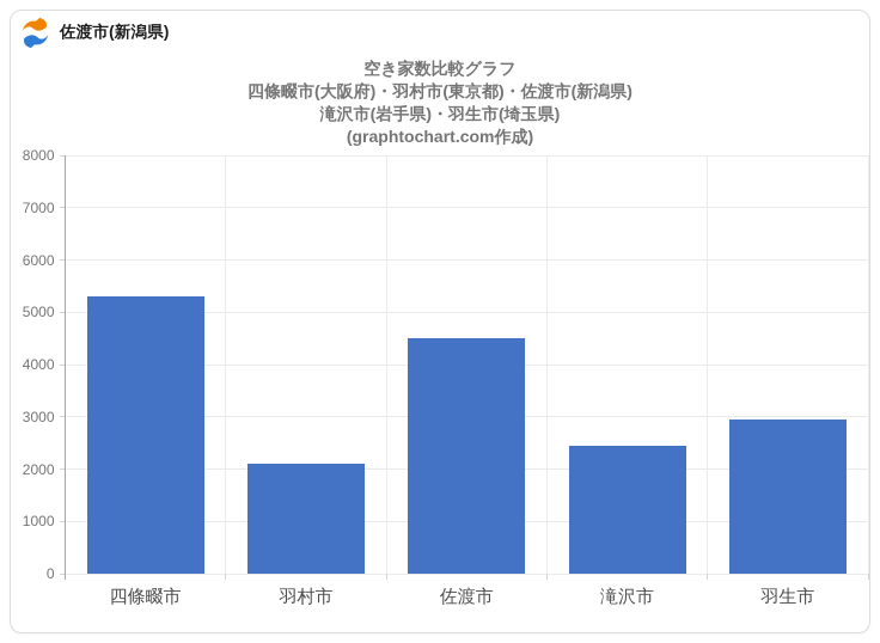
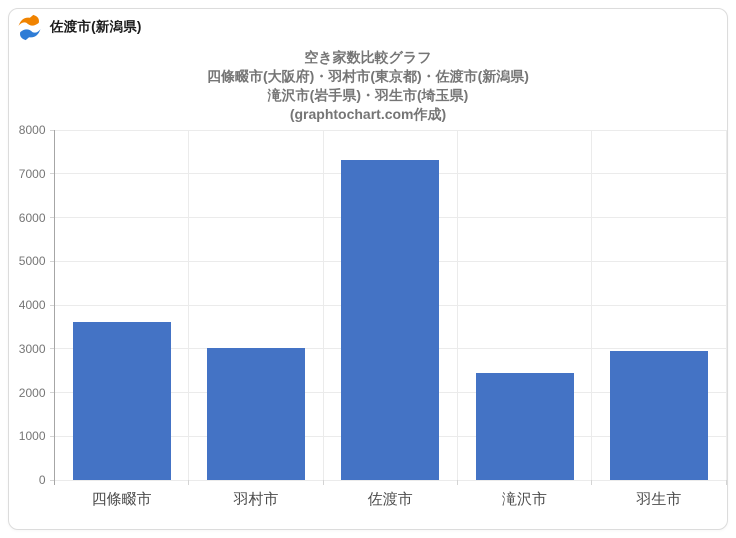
四條畷市: 5300 -> 3600
羽村市: 2100 -> 3000
佐渡市: 4500 -> 7300
